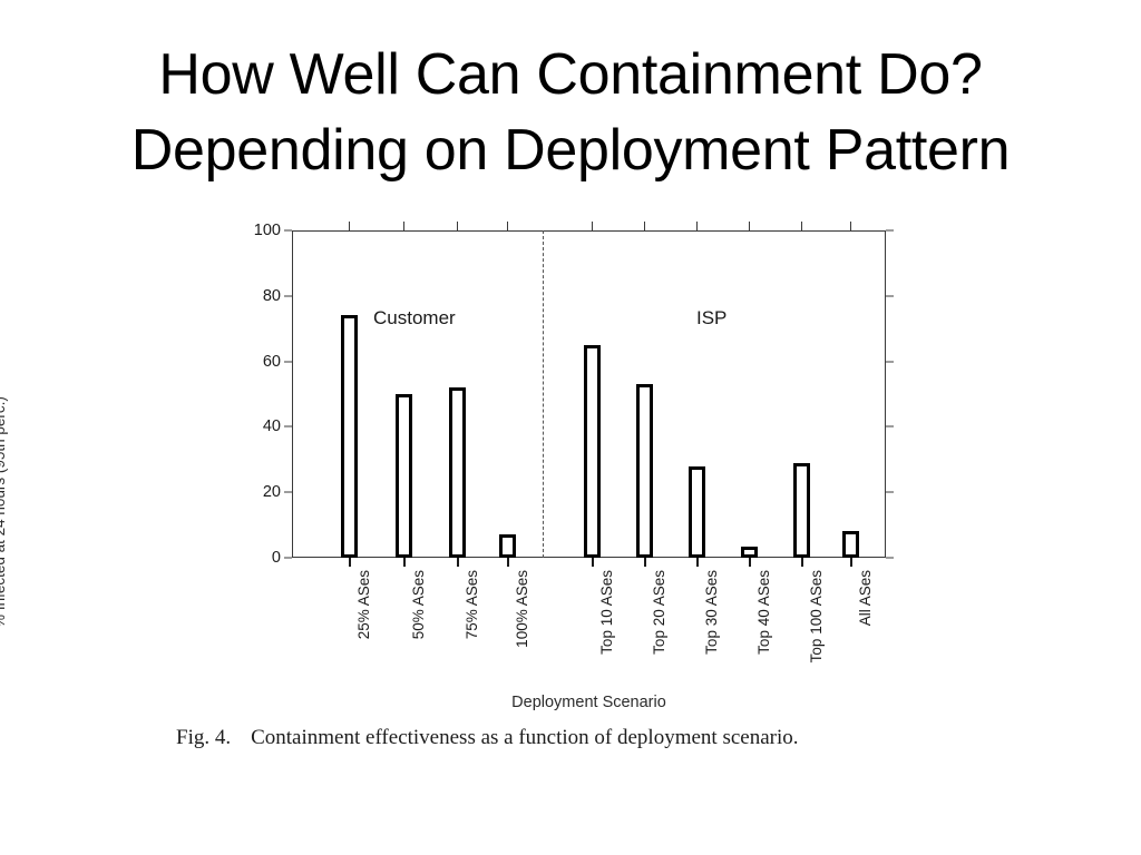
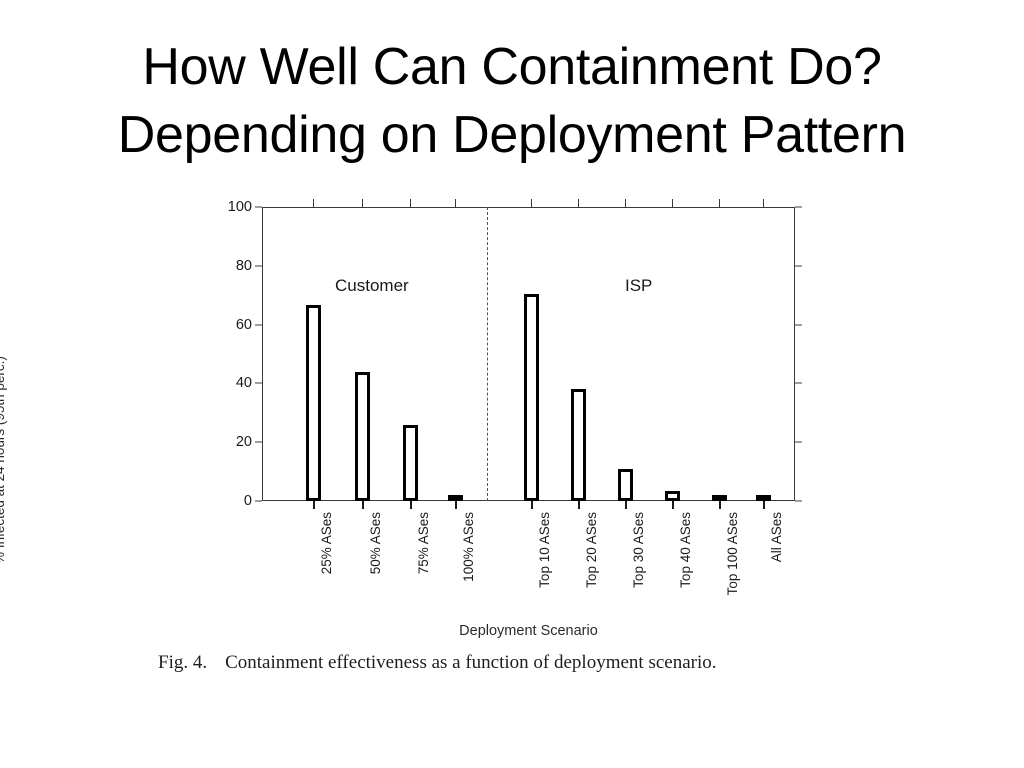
25% ASes: 74 -> 66
50% ASes: 50 -> 44
75% ASes: 52 -> 26
100% ASes: 7 -> 2
Top 10 ASes: 65 -> 70
Top 20 ASes: 53 -> 38
Top 30 ASes: 28 -> 11
Top 100 ASes: 29 -> 2
All ASes: 8 -> 2
